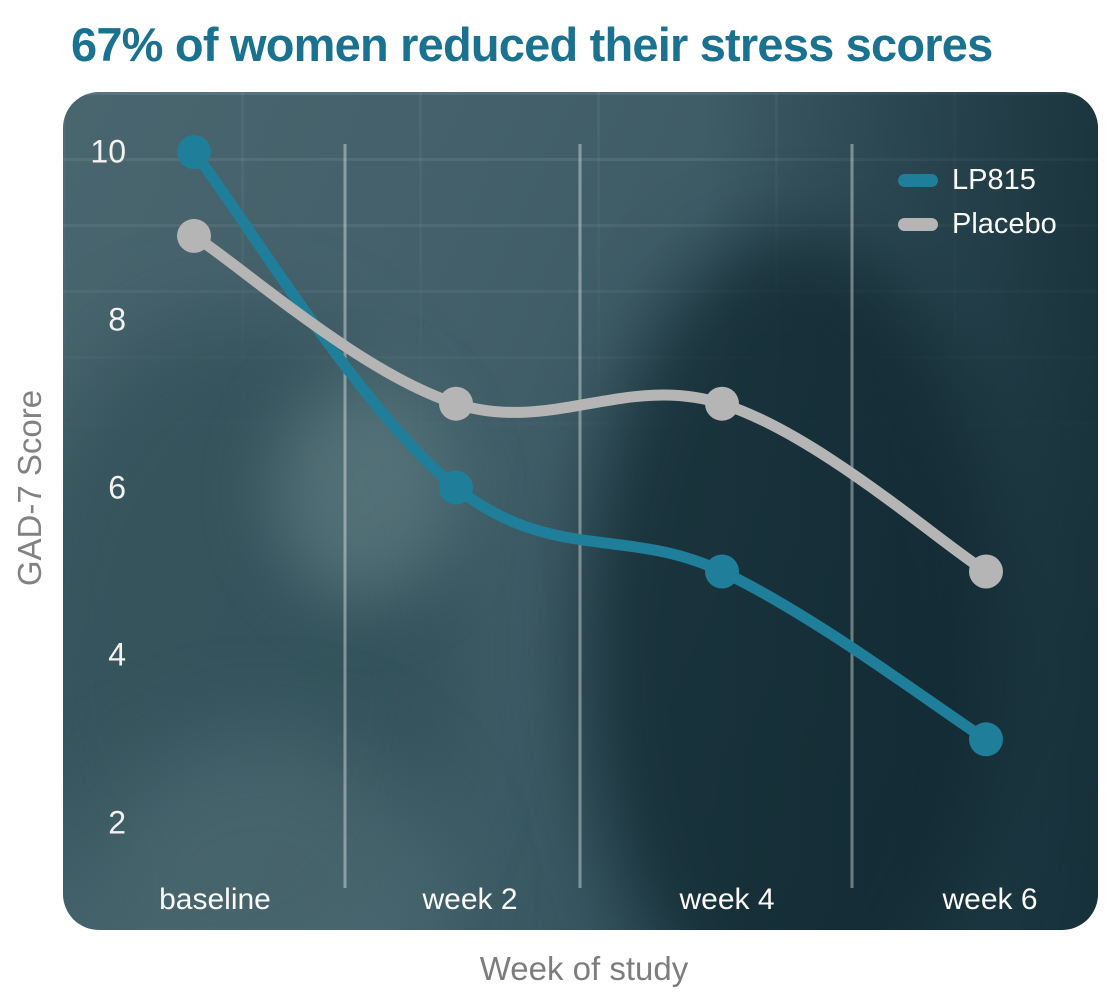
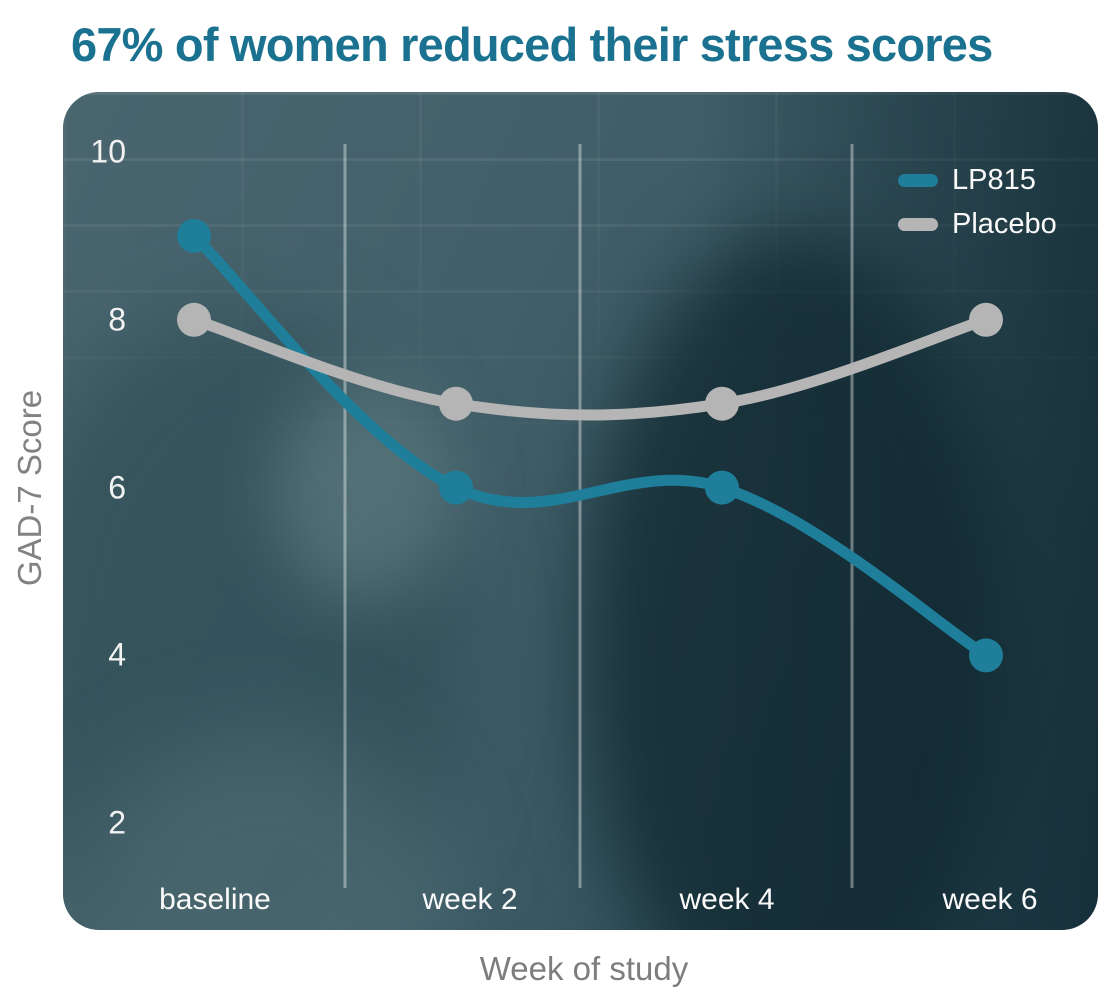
LP815/baseline: 10 -> 9
Placebo/baseline: 9 -> 8
LP815/week 4: 5 -> 6
LP815/week 6: 3 -> 4
Placebo/week 6: 5 -> 8
